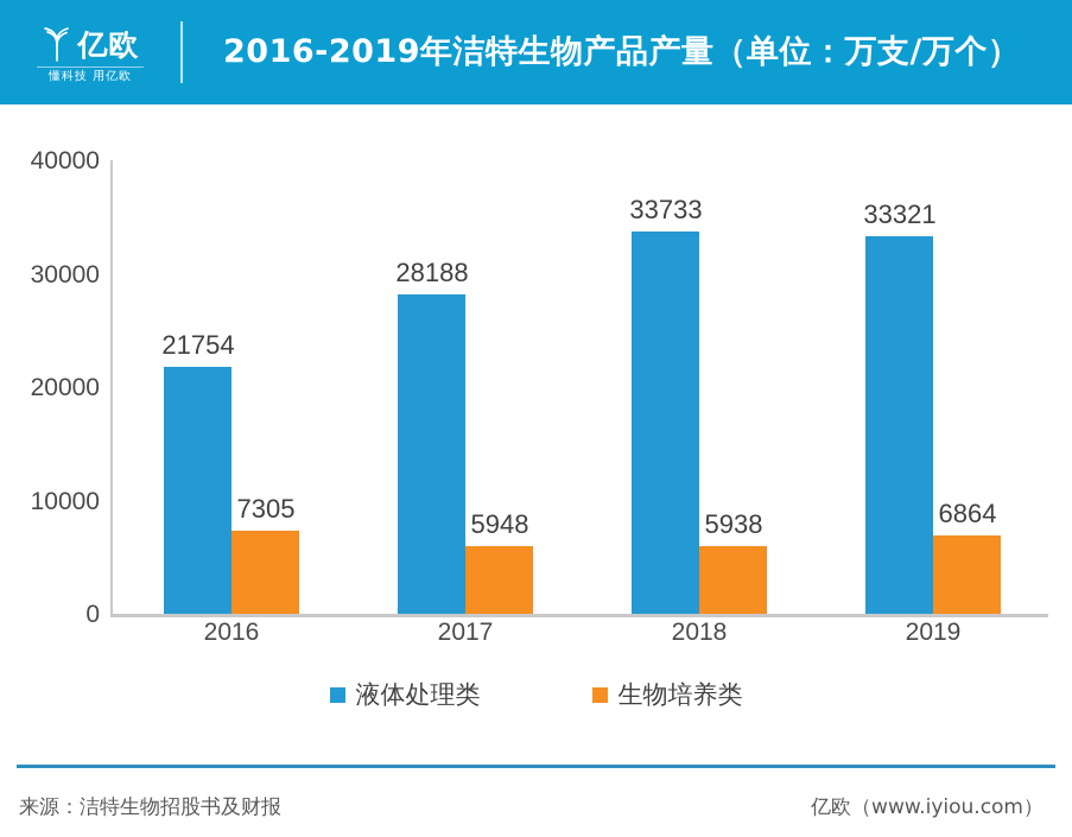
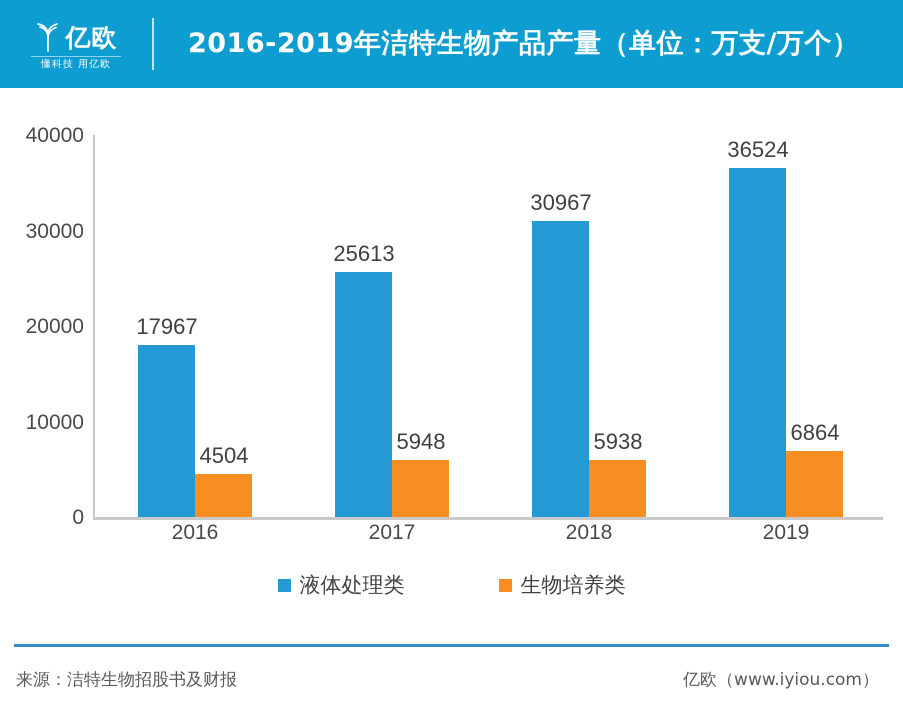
液体处理类/2016: 21754 -> 17967
生物培养类/2016: 7305 -> 4504
液体处理类/2017: 28188 -> 25613
液体处理类/2018: 33733 -> 30967
液体处理类/2019: 33321 -> 36524
